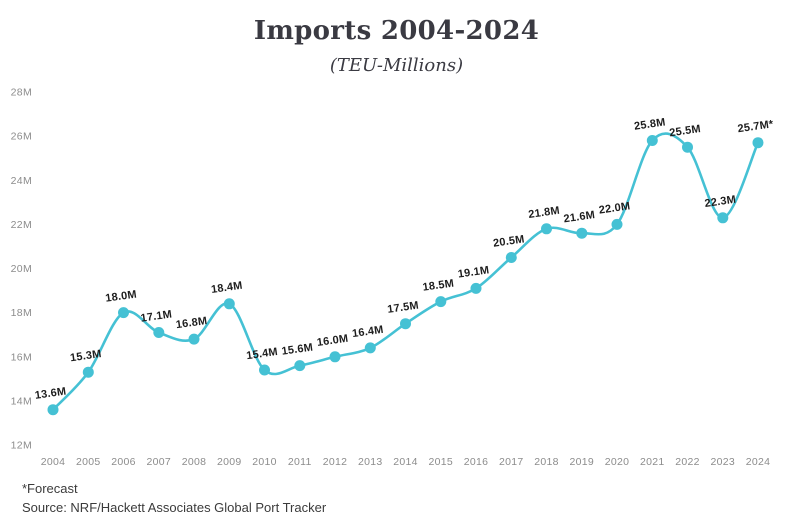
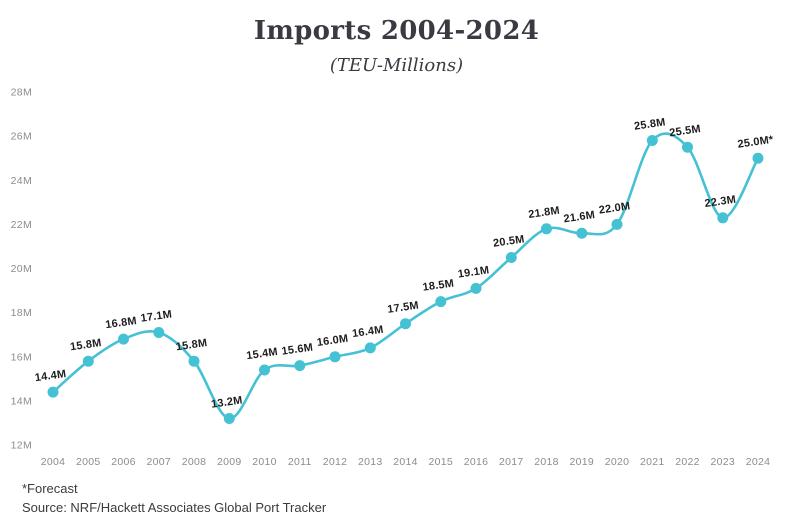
2004: 13.6M -> 14.4M
2005: 15.3M -> 15.8M
2006: 18.0M -> 16.8M
2008: 16.8M -> 15.8M
2009: 18.4M -> 13.2M
2024: 25.7 -> 25.0
